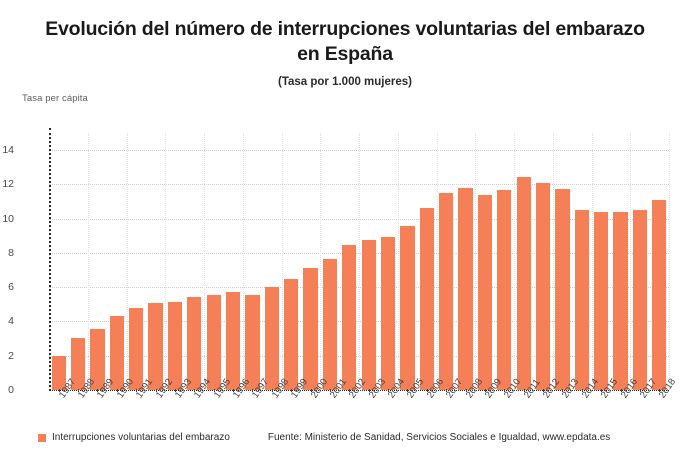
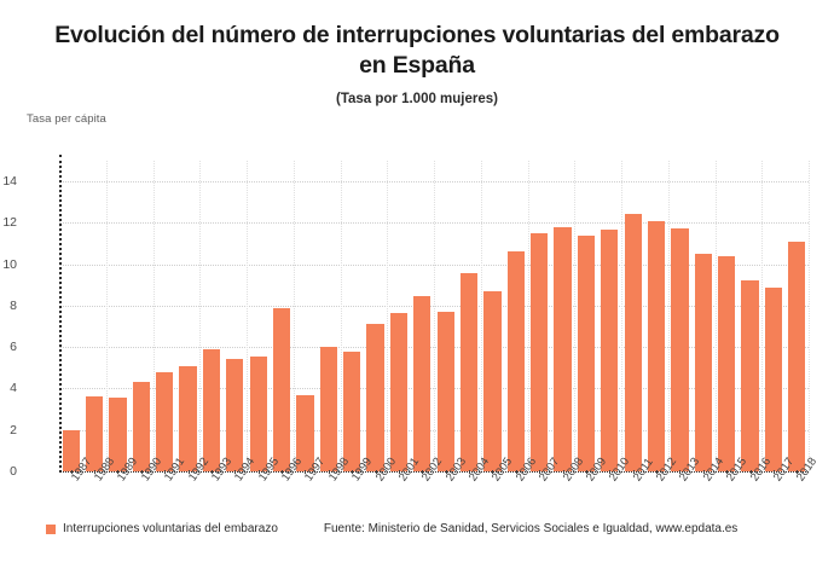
1988: 3.0 -> 3.6
1993: 5.2 -> 5.9
1996: 5.7 -> 7.9
1997: 5.5 -> 3.7
1999: 6.5 -> 5.8
2003: 8.8 -> 7.7
2004: 8.9 -> 9.6
2005: 9.6 -> 8.7
2016: 10.4 -> 9.2
2017: 10.5 -> 8.9
